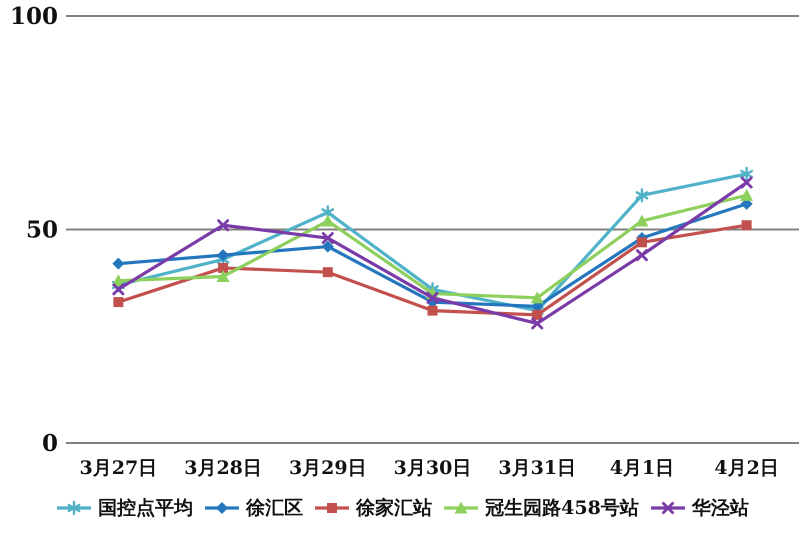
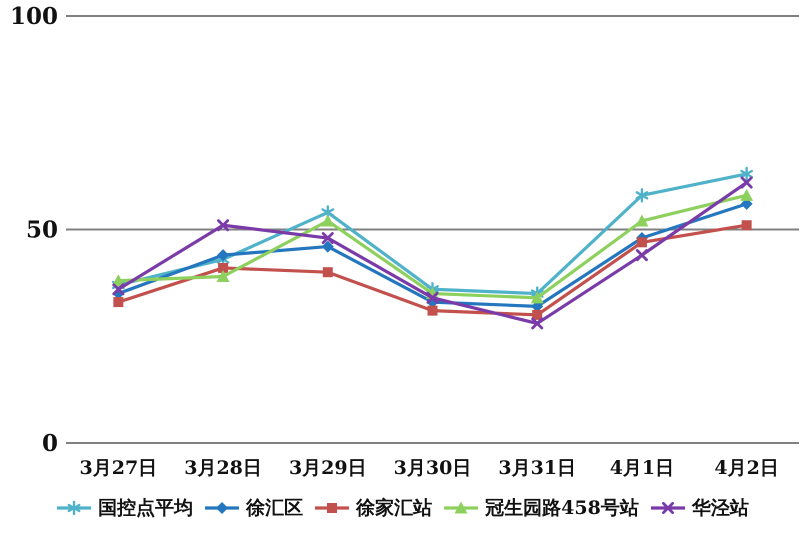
徐汇区/3月27日: 42 -> 35
国控点平均/3月31日: 31 -> 35
